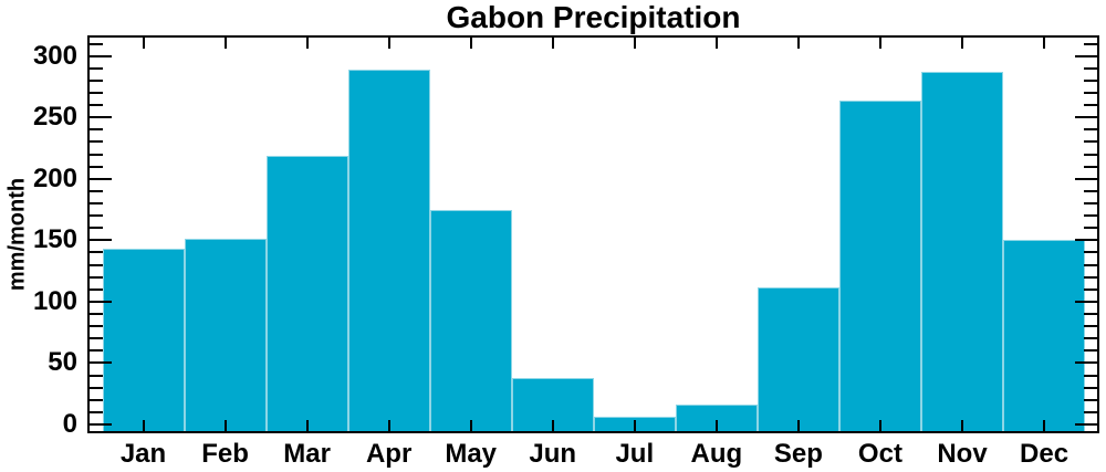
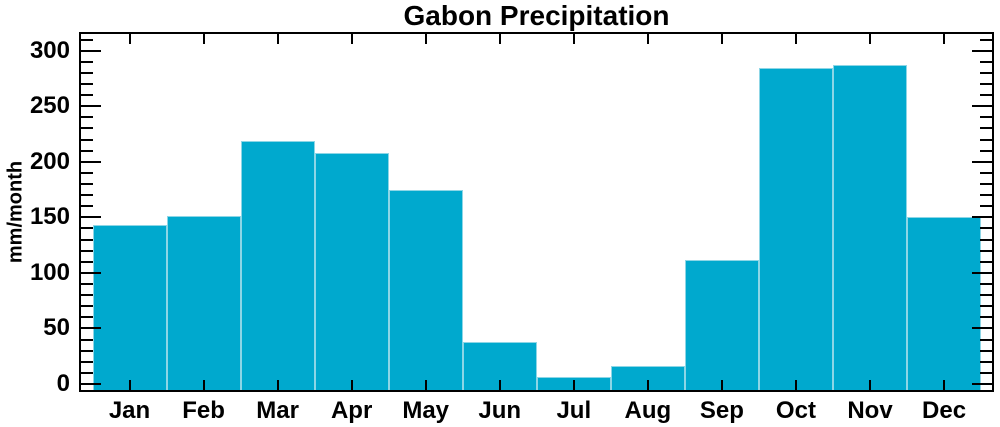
Apr: 289 -> 208
Oct: 264 -> 284
